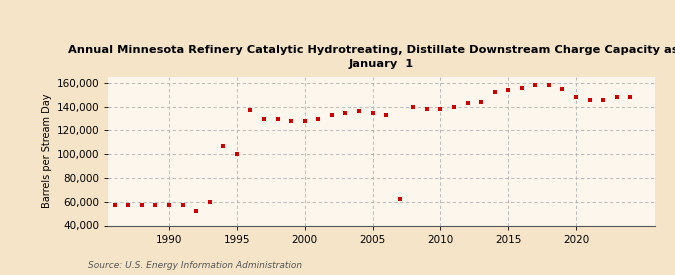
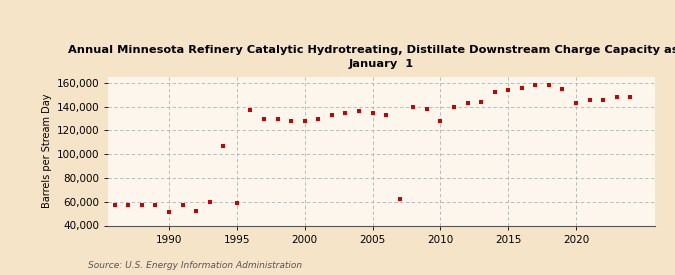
1990: 57,000 -> 51,000
1995: 100,000 -> 59,000
2010: 138,000 -> 128,000
2020: 148,000 -> 143,000
